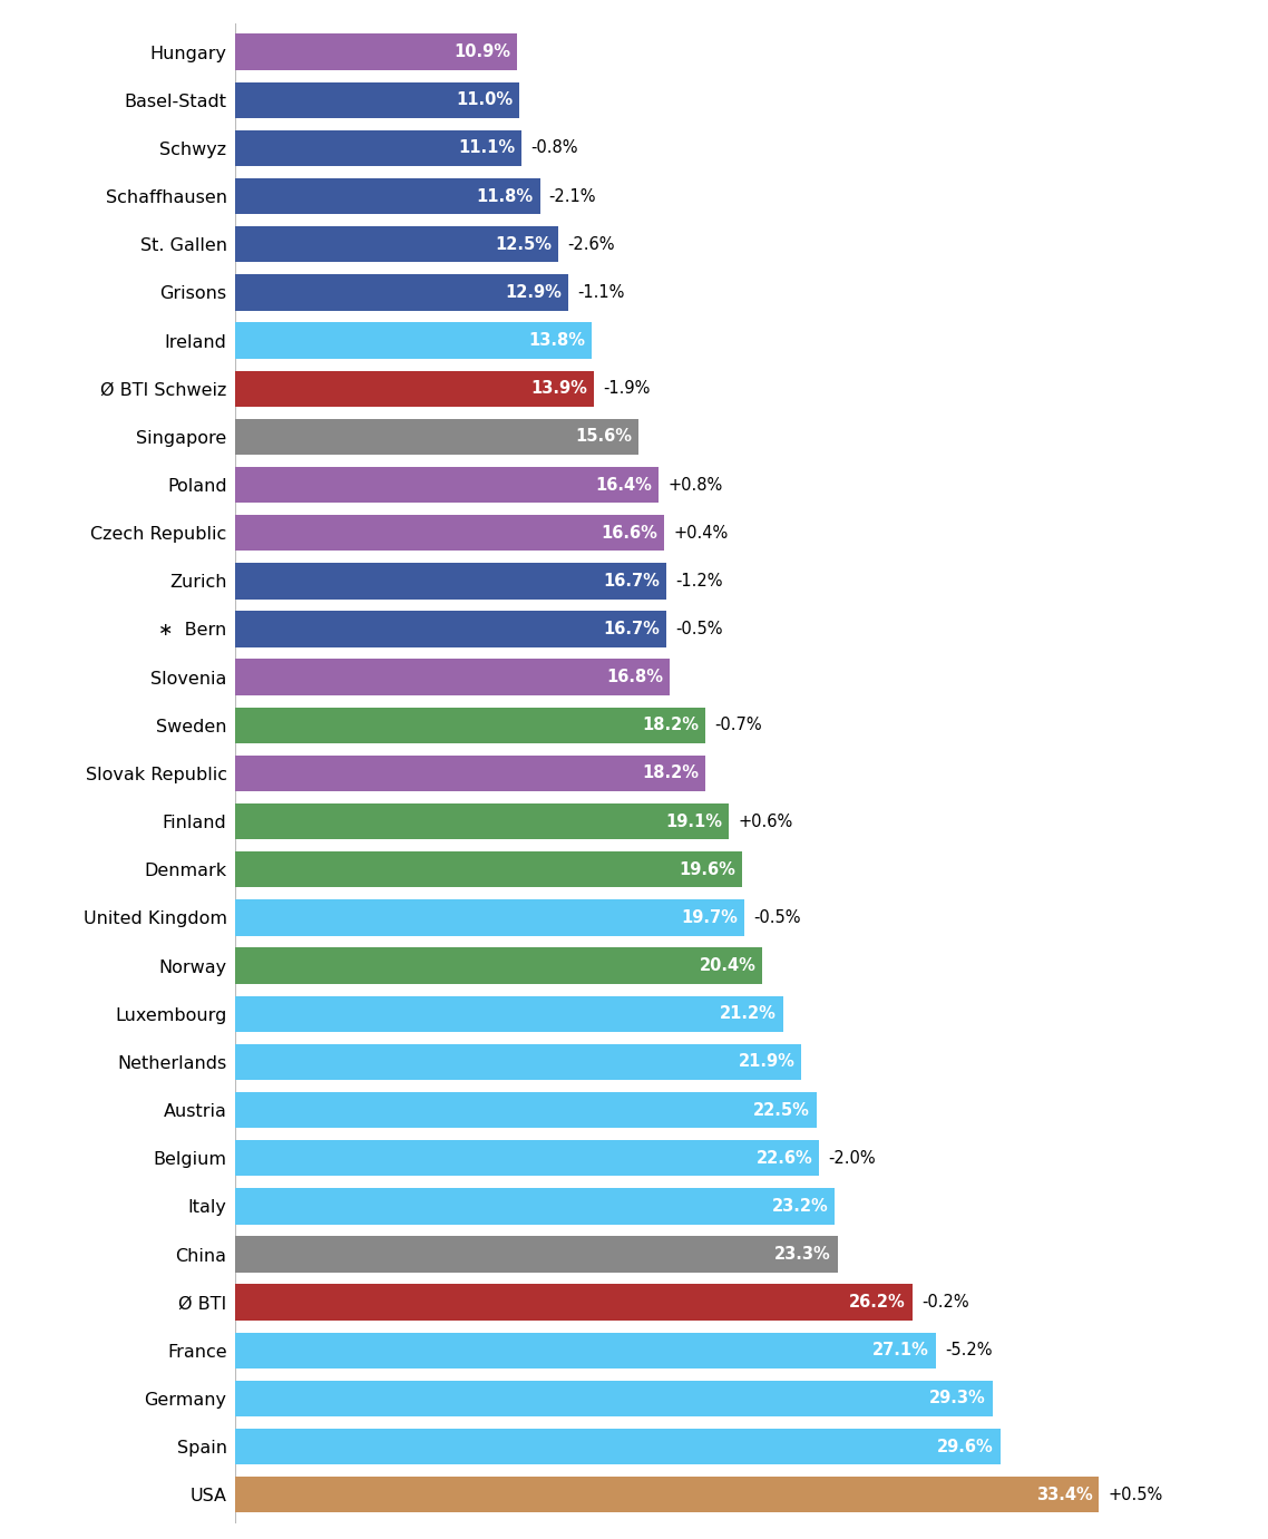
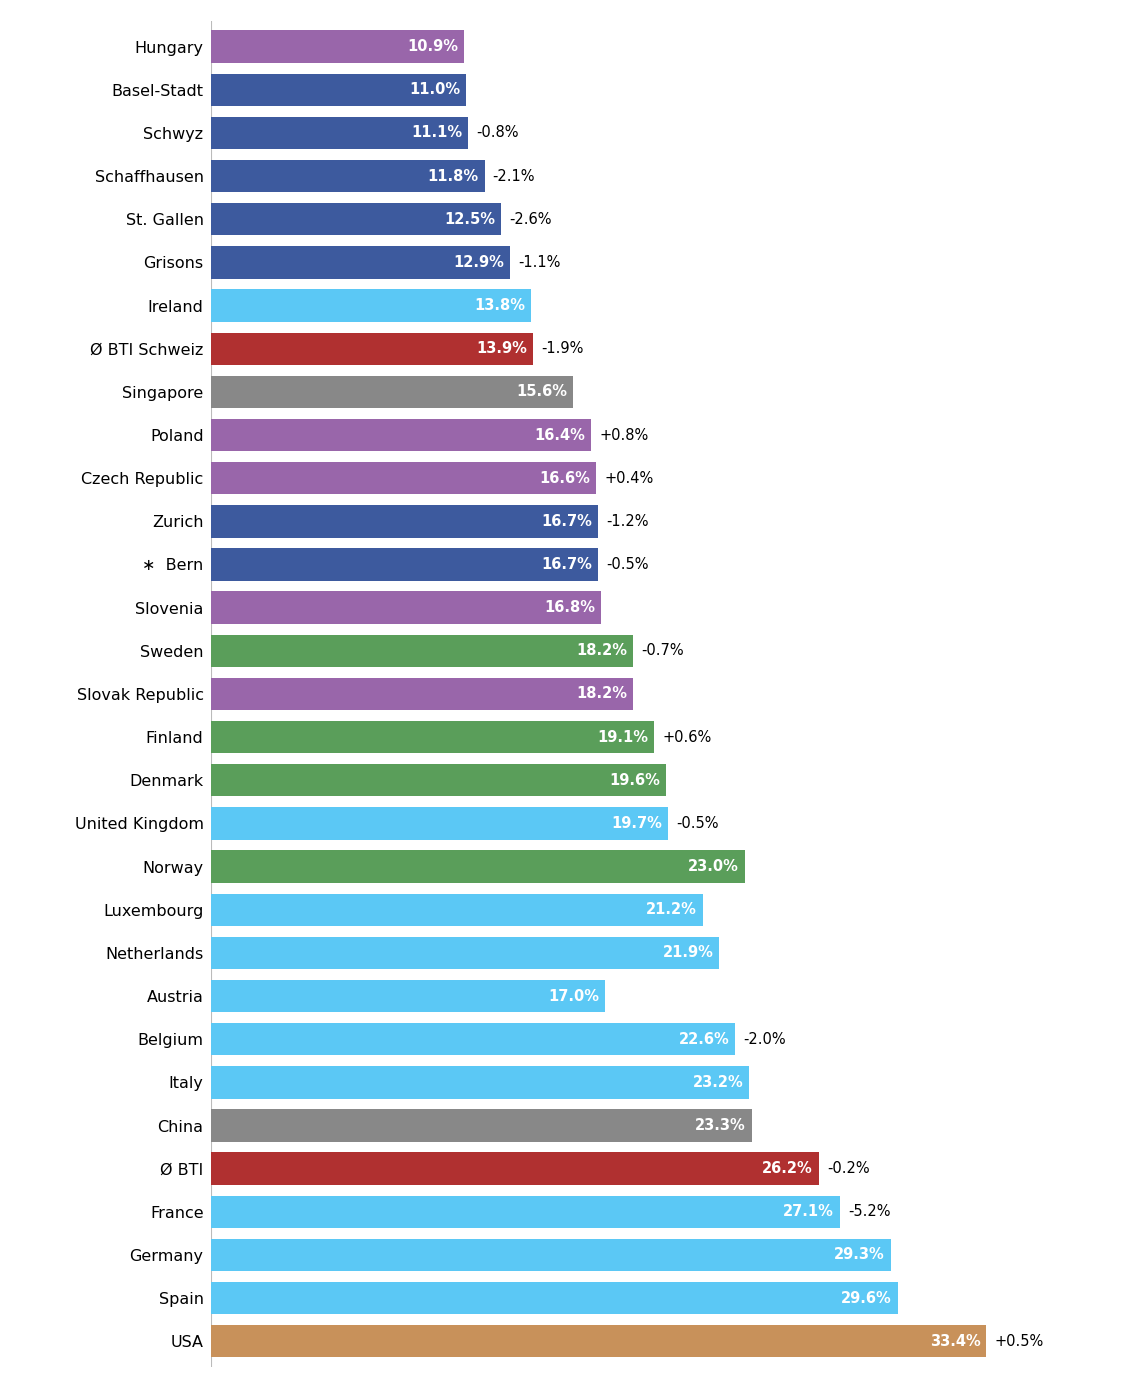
Norway: 20.4% -> 23.0%
Austria: 22.5% -> 17.0%
